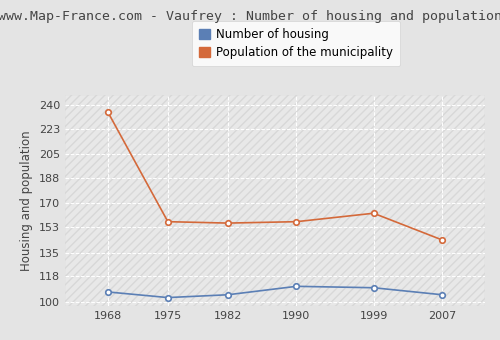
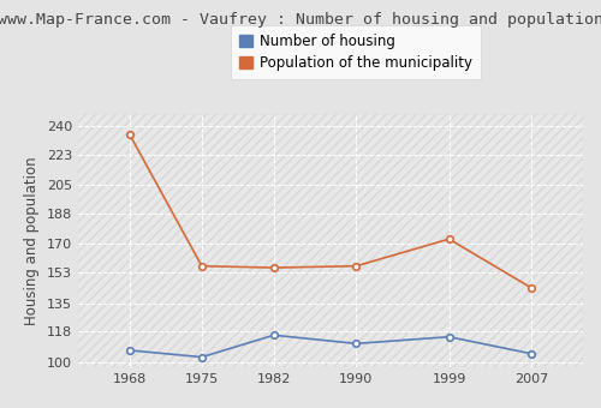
Number of housing/1982: 105 -> 116
Number of housing/1999: 110 -> 115
Population of the municipality/1999: 163 -> 173
